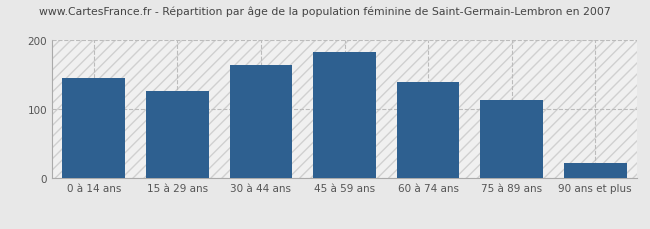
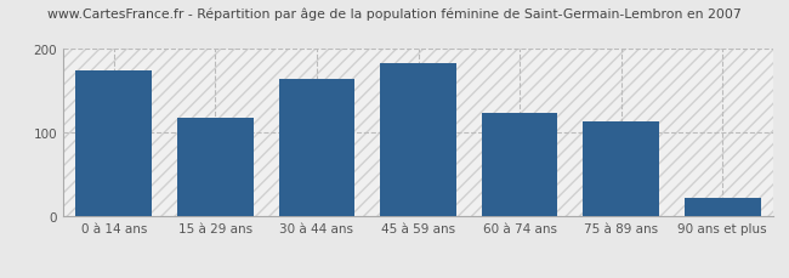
0 à 14 ans: 145 -> 174
15 à 29 ans: 127 -> 118
60 à 74 ans: 140 -> 124
